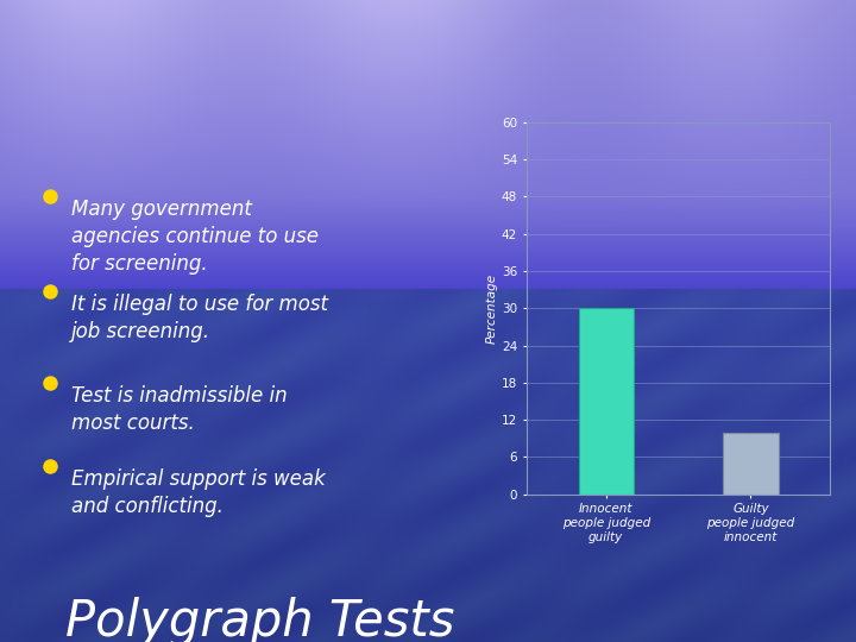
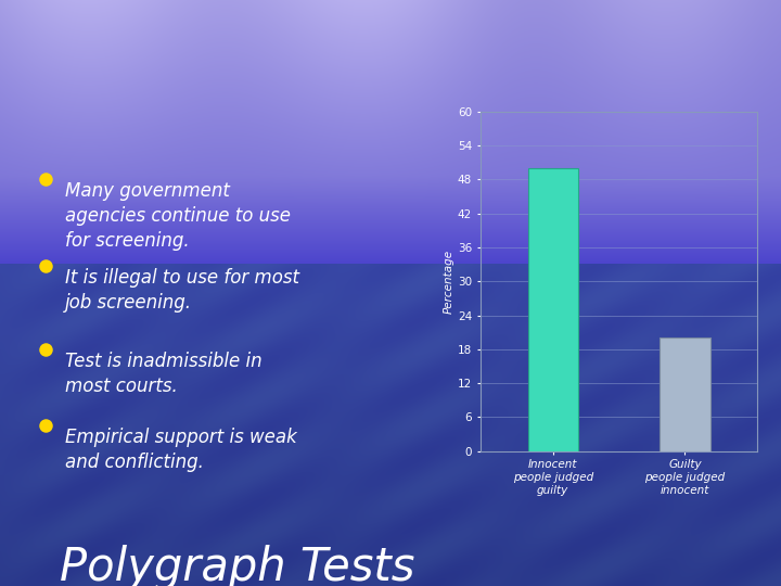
Innocent people judged guilty: 30 -> 50
Guilty people judged innocent: 10 -> 20
